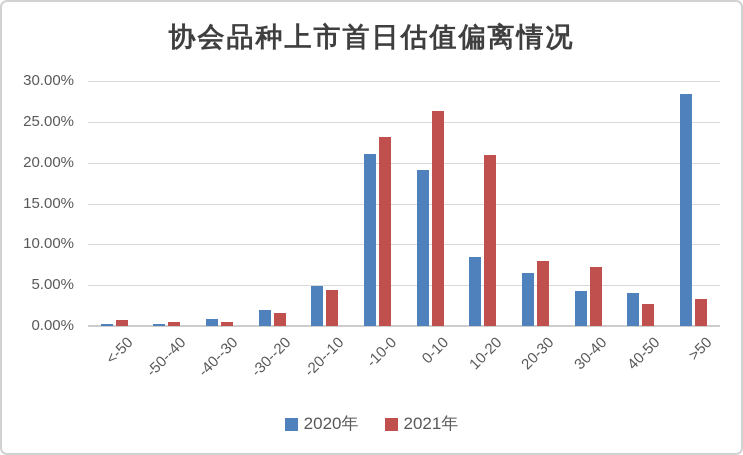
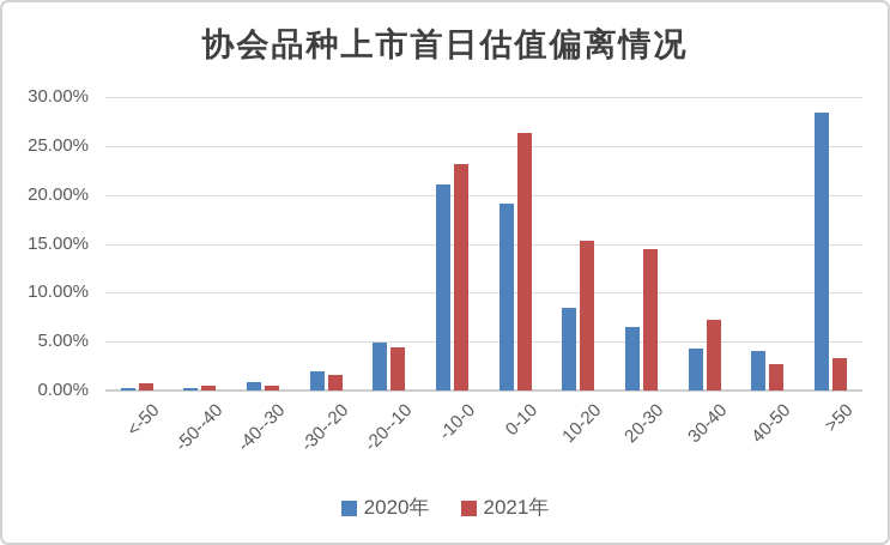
2021年/10-20: 21% -> 15%
2021年/20-30: 8% -> 14%
